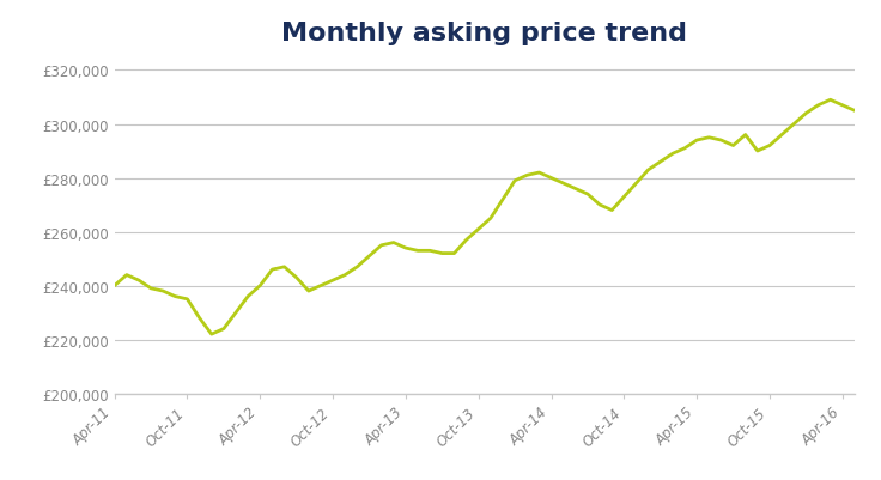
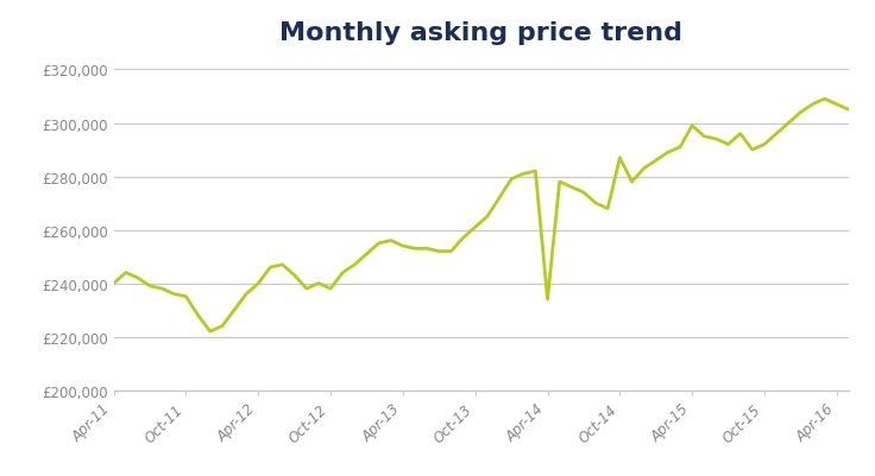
Oct-12: £242,000 -> £238,000
Apr-14: £280,000 -> £234,000
Oct-14: £273,000 -> £287,000
Apr-15: £294,000 -> £299,000
